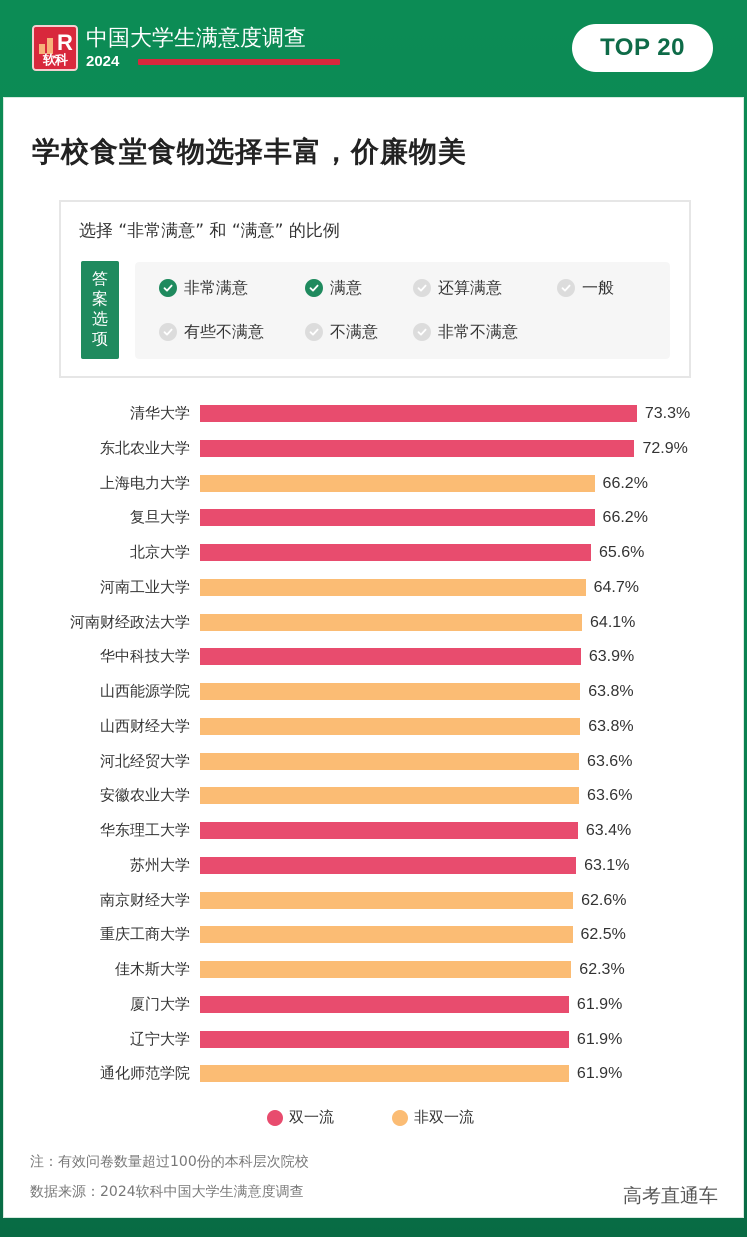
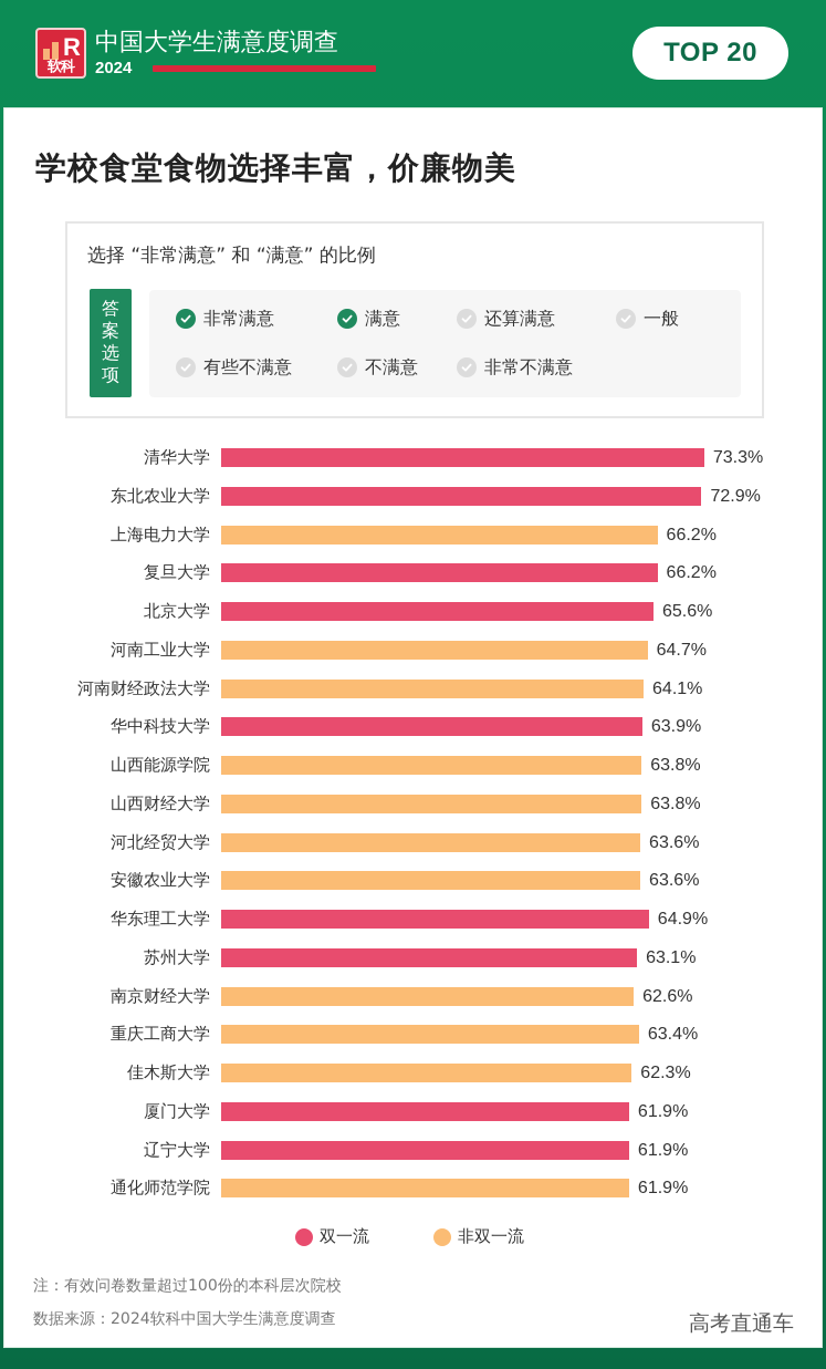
华东理工大学: 63.4% -> 64.9%
重庆工商大学: 62.5% -> 63.4%
